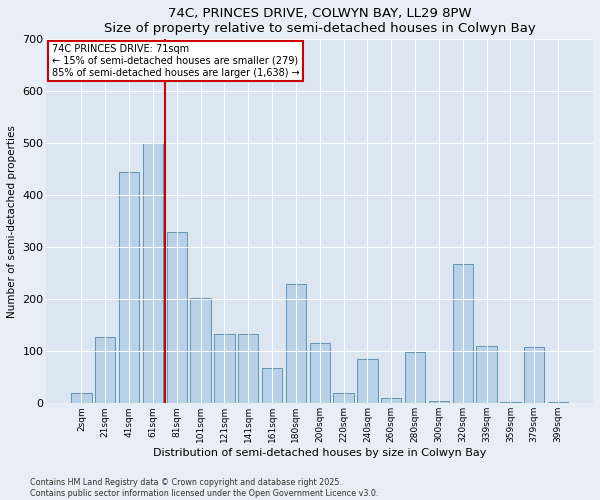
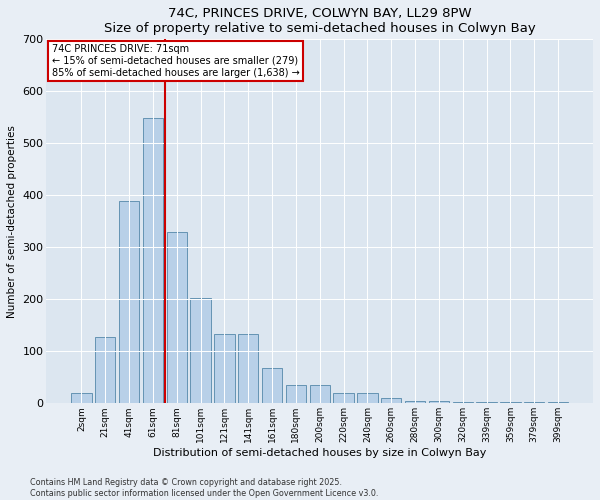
41sqm: 444 -> 388
61sqm: 500 -> 548
180sqm: 230 -> 35
200sqm: 116 -> 35
240sqm: 86 -> 20
280sqm: 98 -> 5
320sqm: 268 -> 3
339sqm: 110 -> 3
379sqm: 108 -> 2
